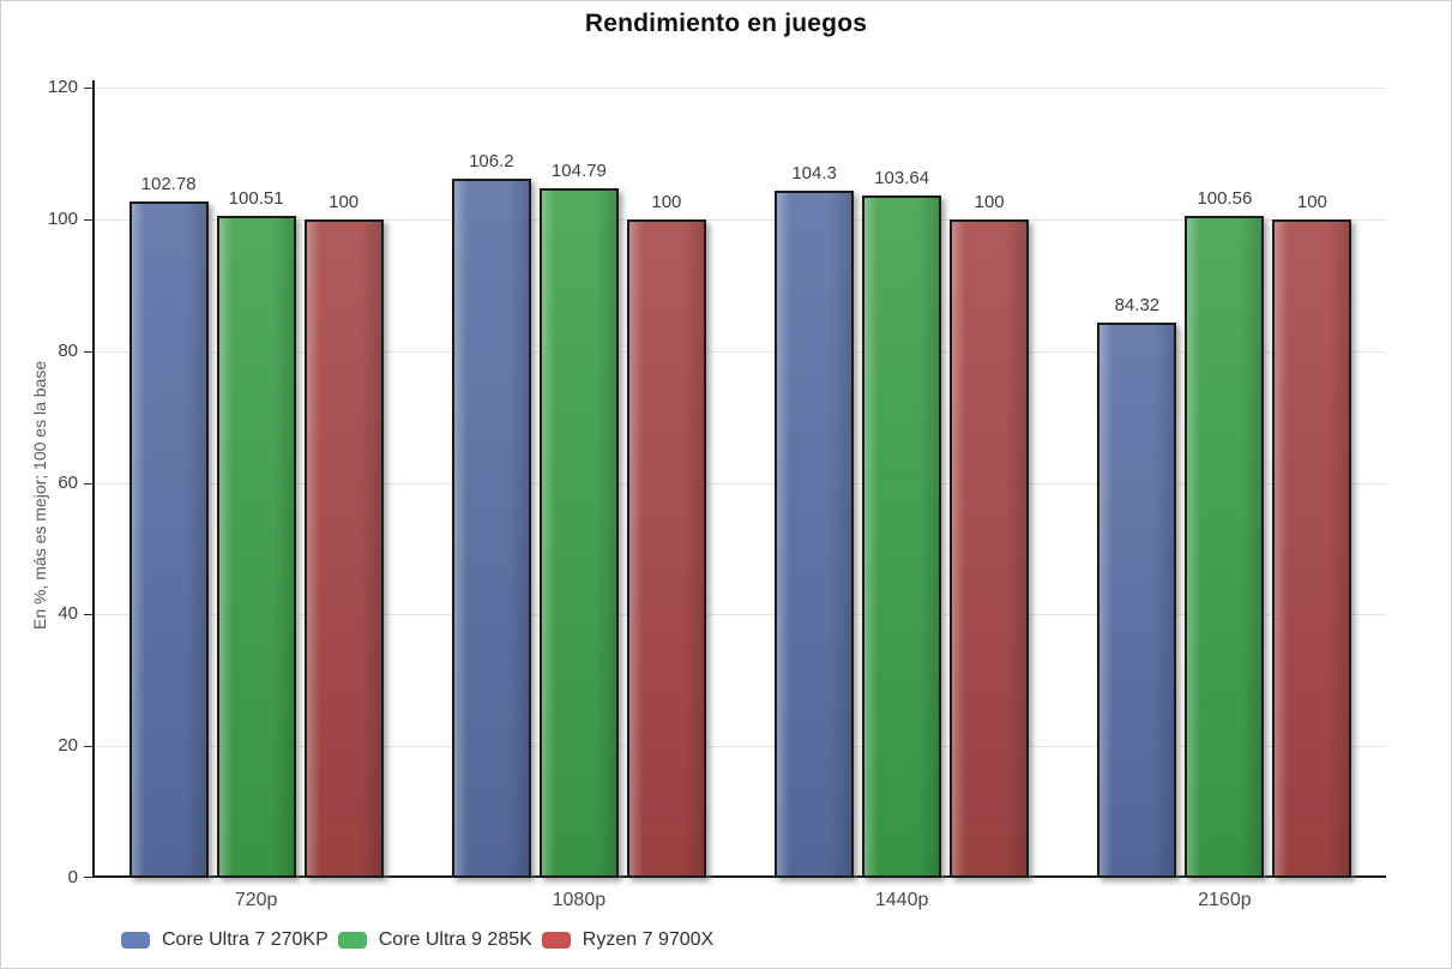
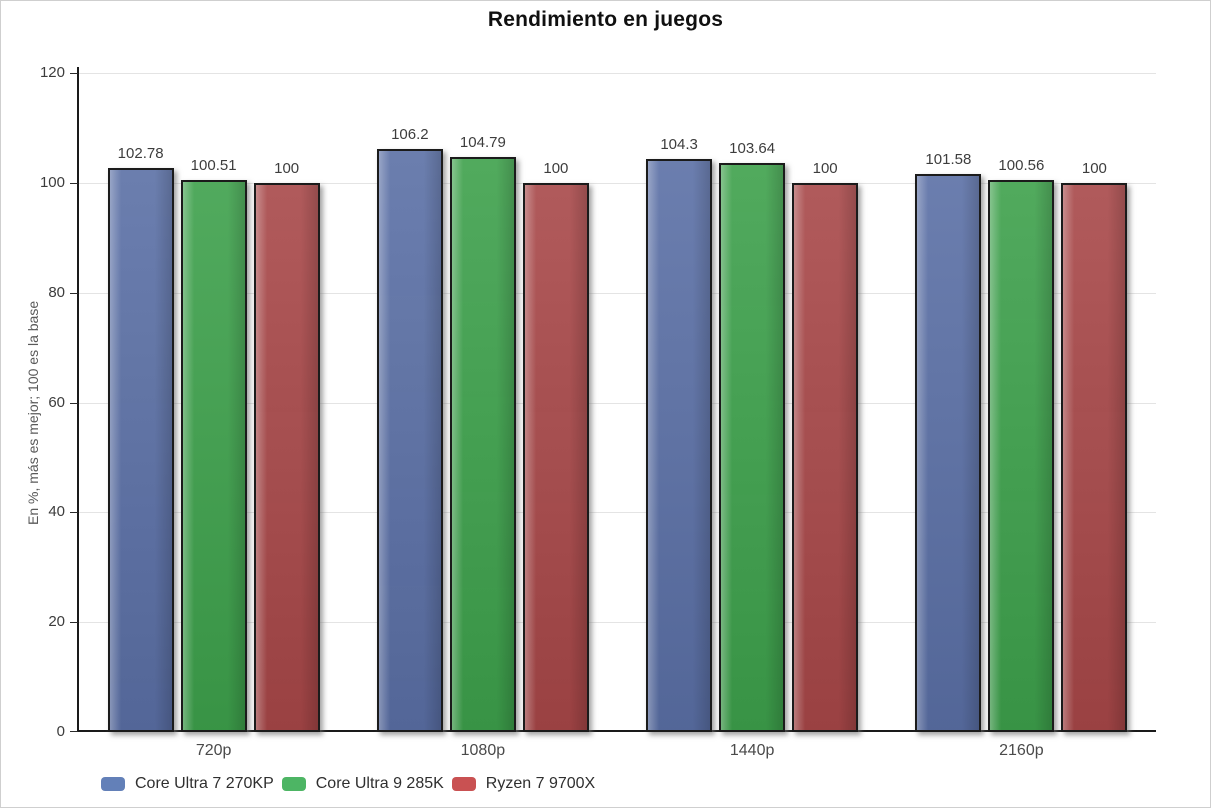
Core Ultra 7 270KP/2160p: 84.32 -> 101.58
